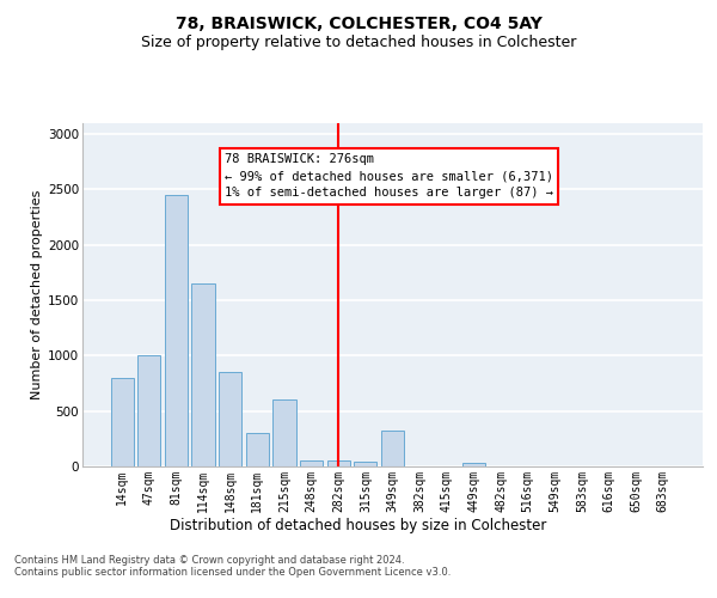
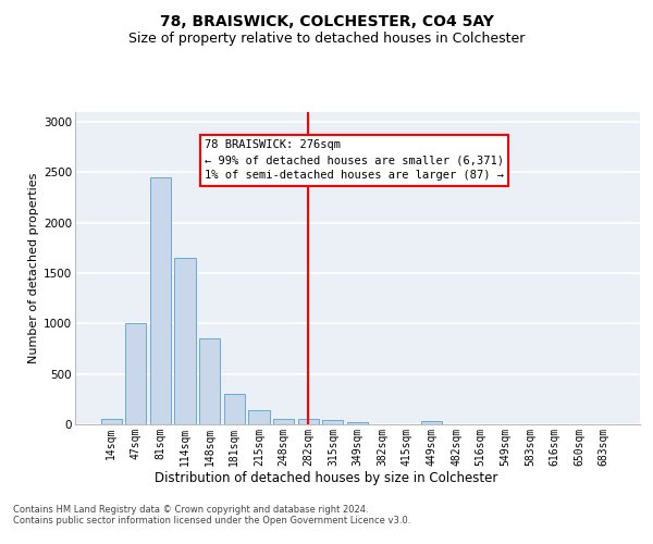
14sqm: 800 -> 50
215sqm: 600 -> 140
349sqm: 320 -> 20
